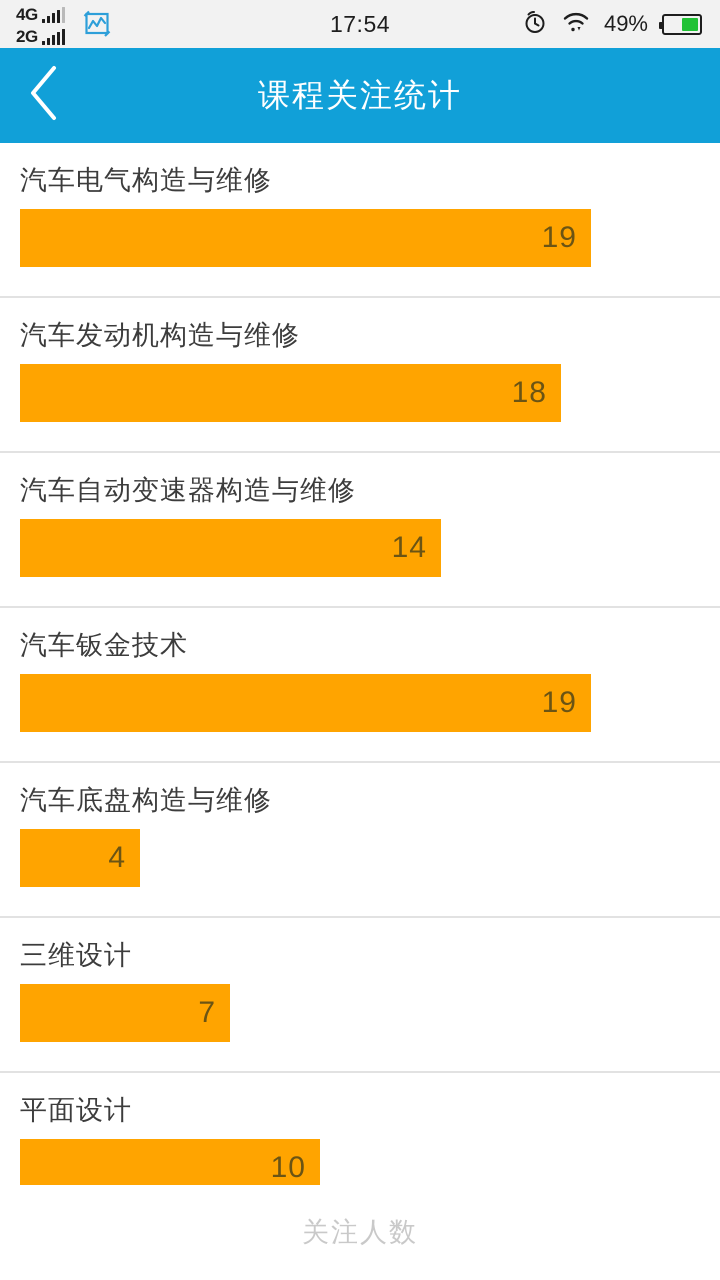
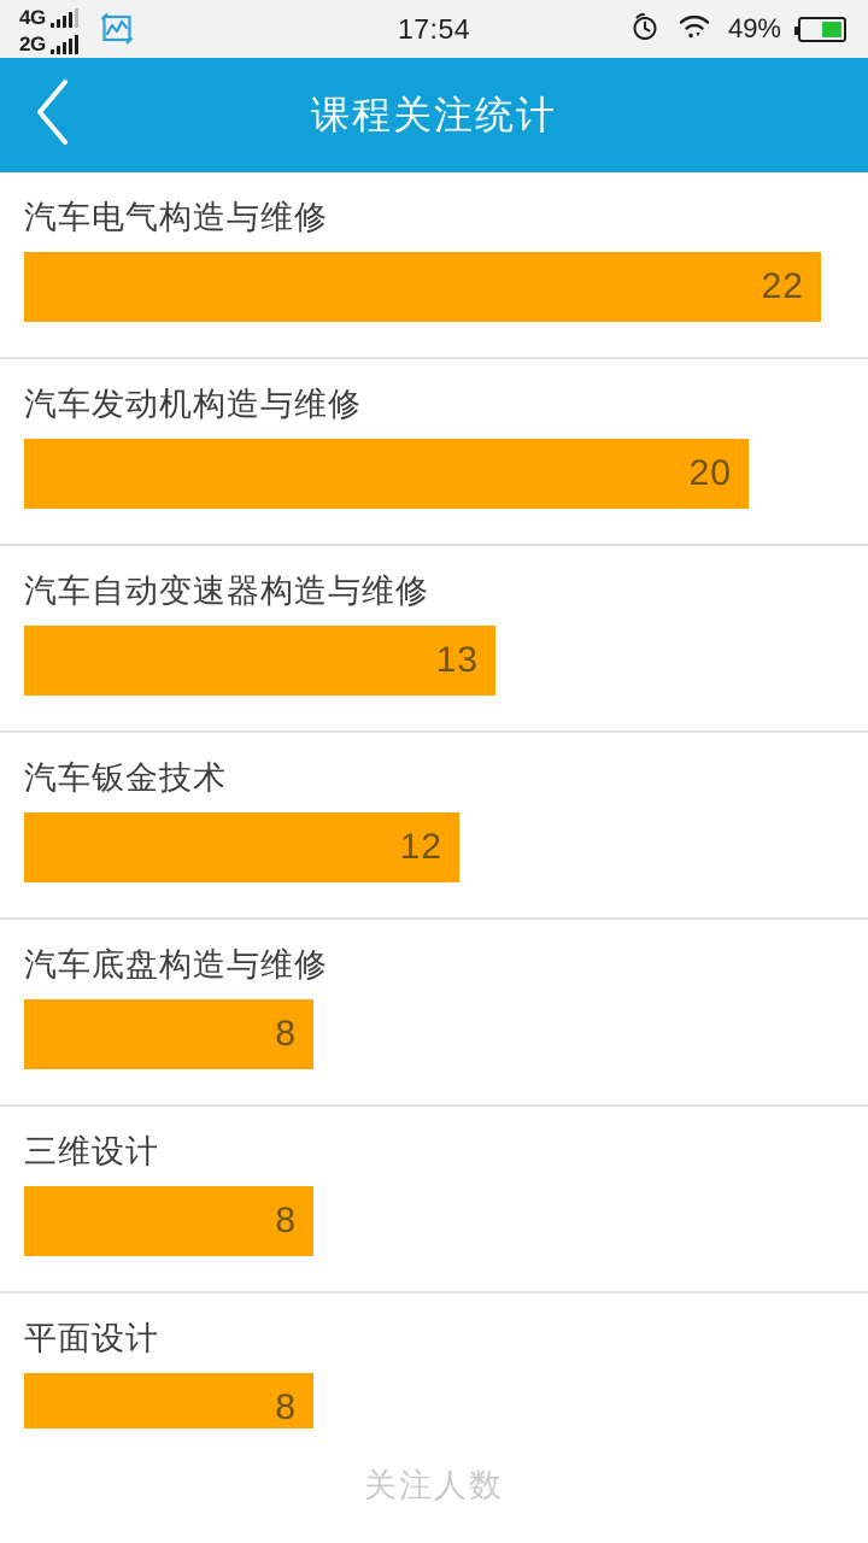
汽车电气构造与维修: 19 -> 22
汽车发动机构造与维修: 18 -> 20
汽车自动变速器构造与维修: 14 -> 13
汽车钣金技术: 19 -> 12
汽车底盘构造与维修: 4 -> 8
三维设计: 7 -> 8
平面设计: 10 -> 8
